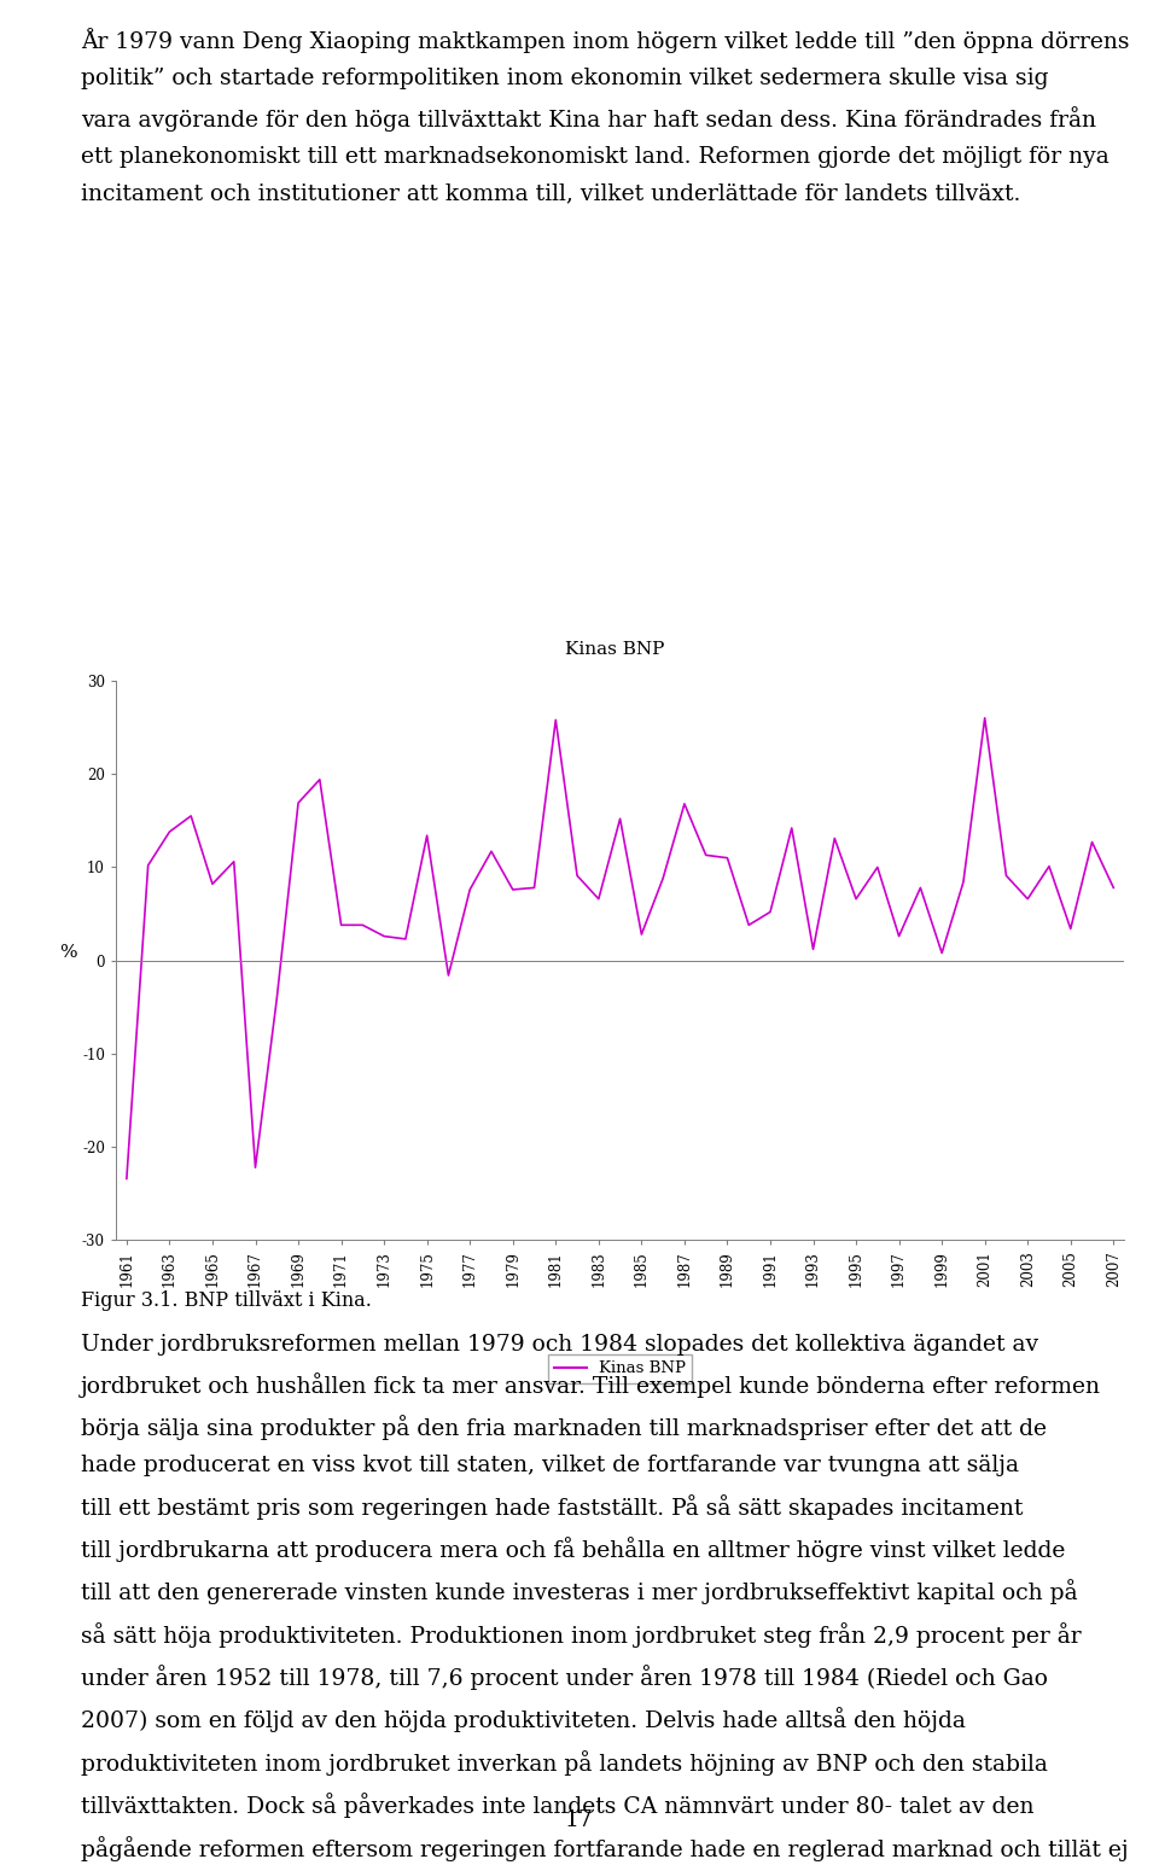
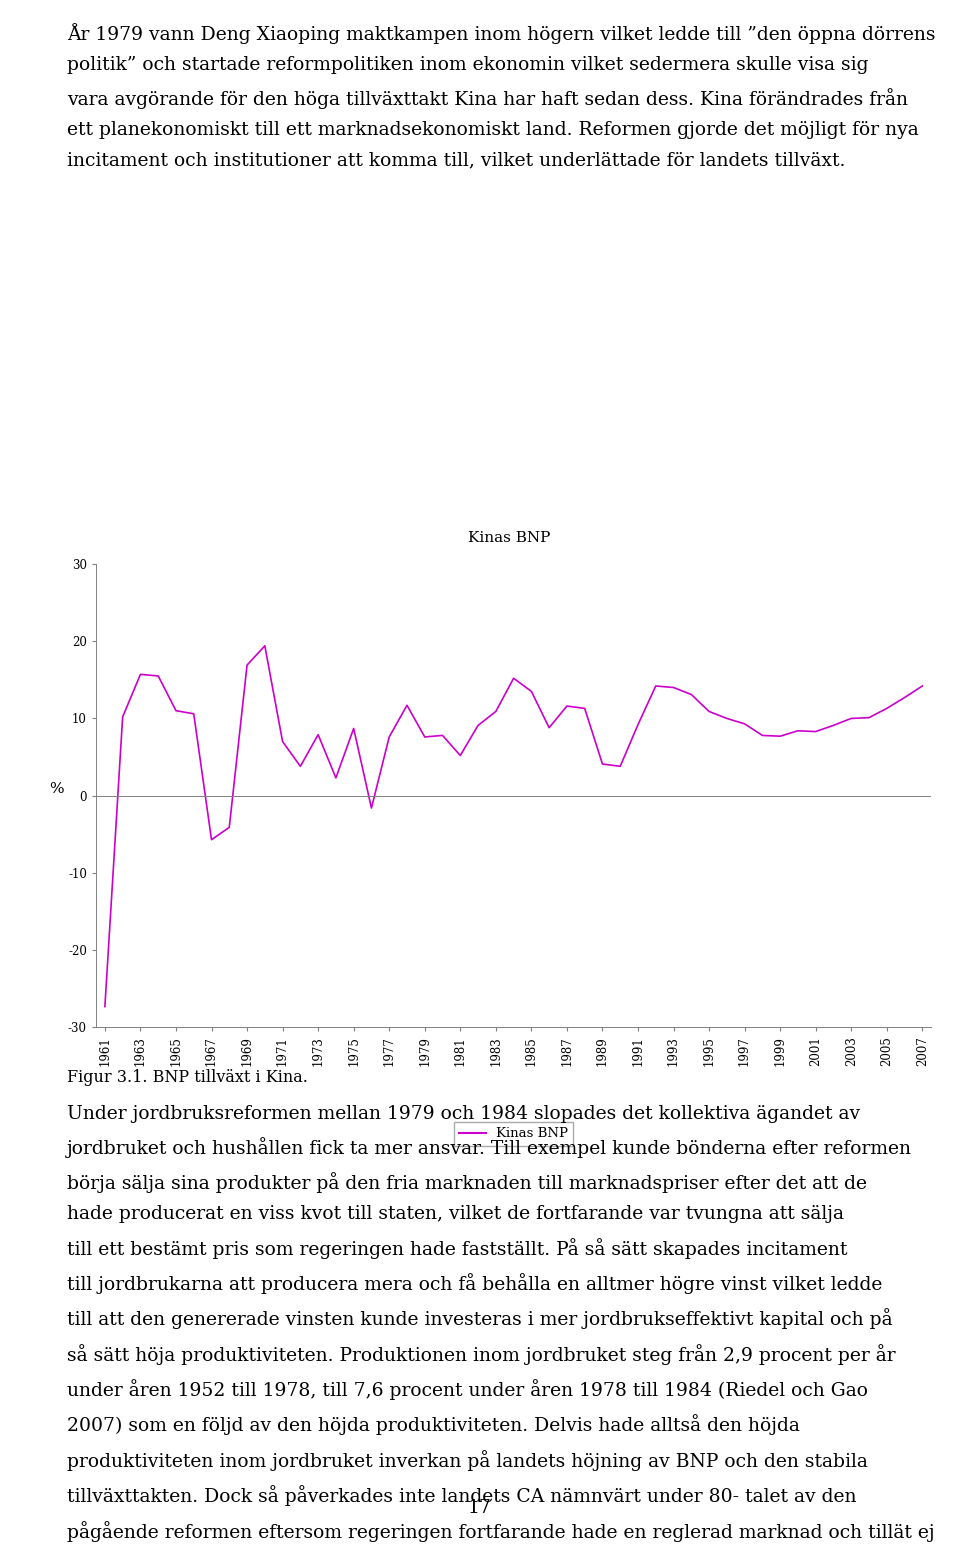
1961: -23.4 -> -27.3
1963: 13.8 -> 15.7
1965: 8.2 -> 11.0
1967: -22.2 -> -5.7
1971: 3.8 -> 7.0
1973: 2.6 -> 7.9
1975: 13.4 -> 8.7
1981: 25.8 -> 5.2
1983: 6.6 -> 10.9
1985: 2.8 -> 13.5
1987: 16.8 -> 11.6
1989: 11.0 -> 4.1
1991: 5.2 -> 9.2
1993: 1.2 -> 14.0
1995: 6.6 -> 10.9
1997: 2.6 -> 9.3
1999: 0.8 -> 7.7
2001: 26.0 -> 8.3
2003: 6.6 -> 10.0
2005: 3.4 -> 11.3
2007: 7.8 -> 14.2
